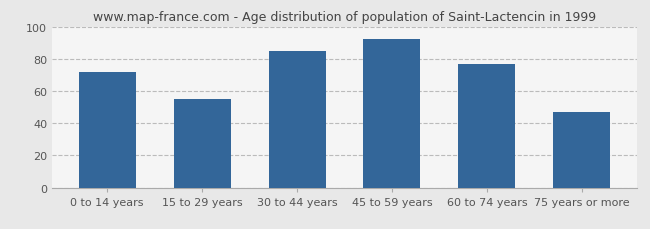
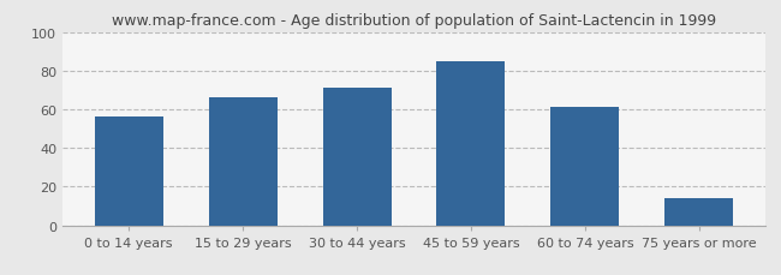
0 to 14 years: 72 -> 56
15 to 29 years: 55 -> 66
30 to 44 years: 85 -> 71
45 to 59 years: 92 -> 85
60 to 74 years: 77 -> 61
75 years or more: 47 -> 14
